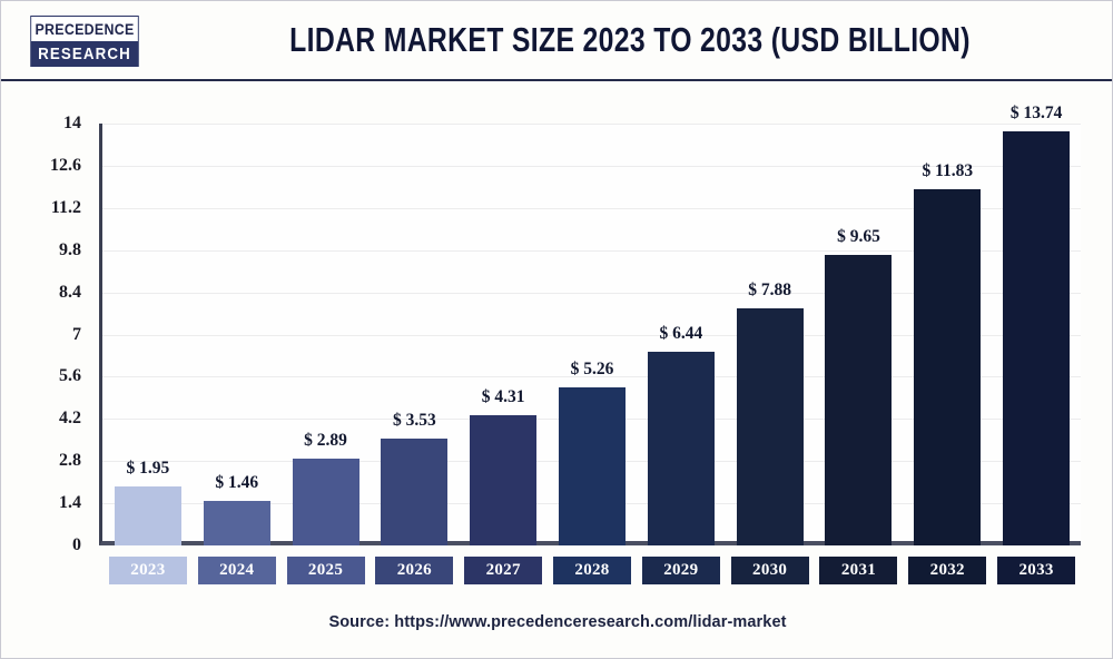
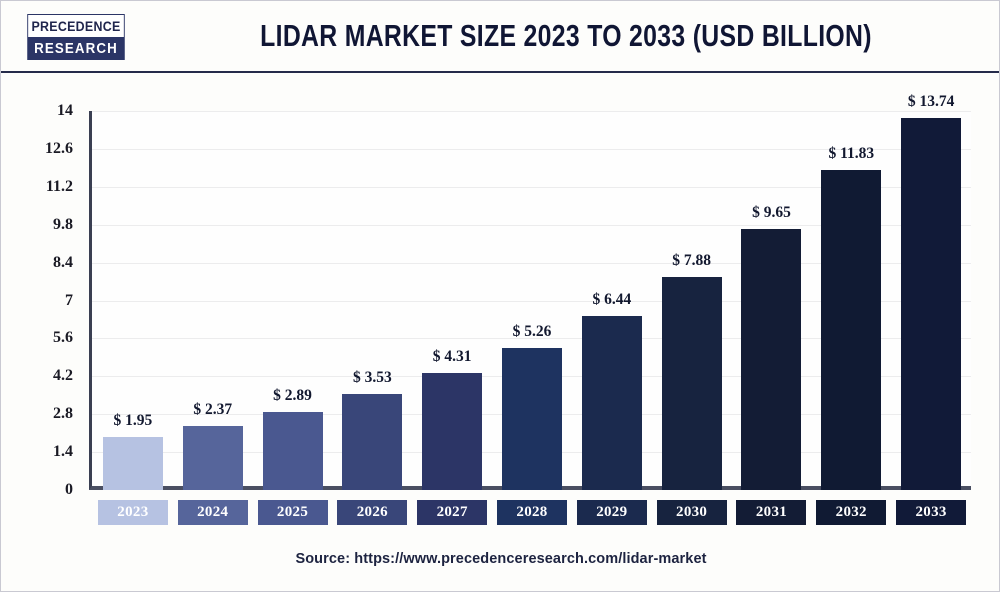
2024: 1.46 -> 2.37
